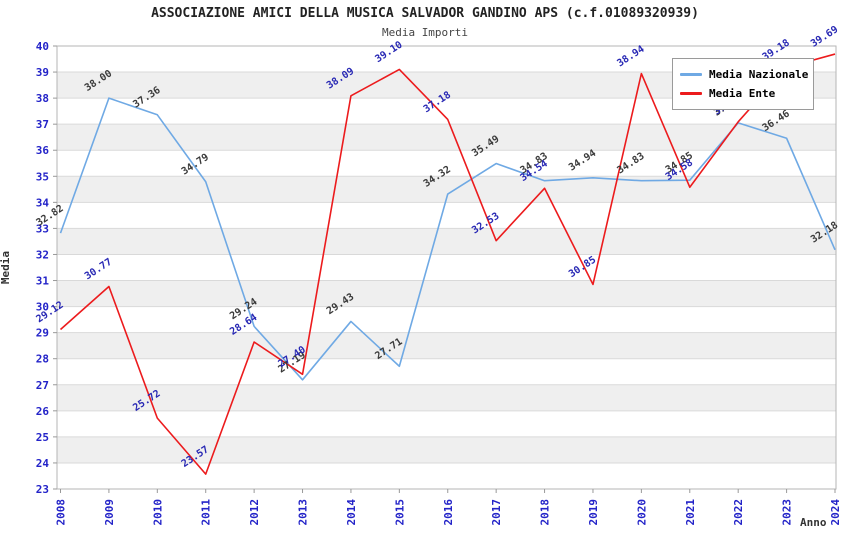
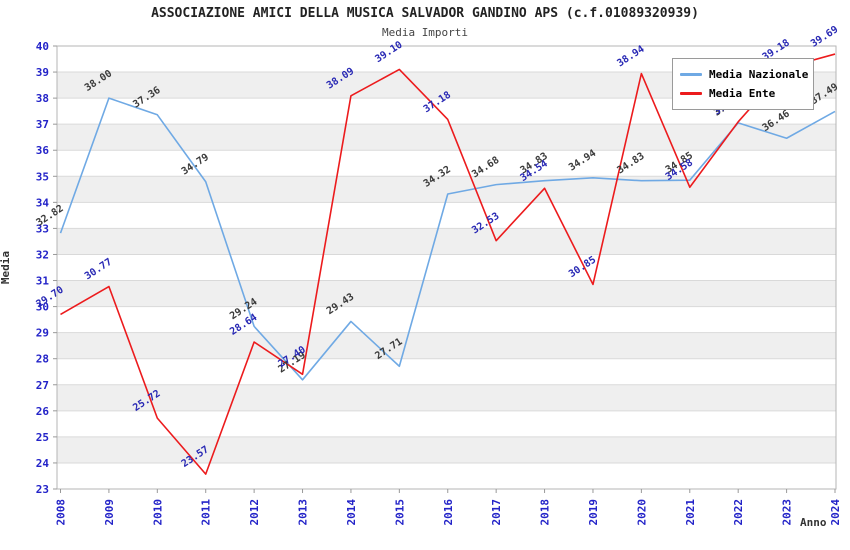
Media Ente/2008: 29.12 -> 29.70
Media Nazionale/2017: 35.49 -> 34.68
Media Nazionale/2024: 32.18 -> 37.49
